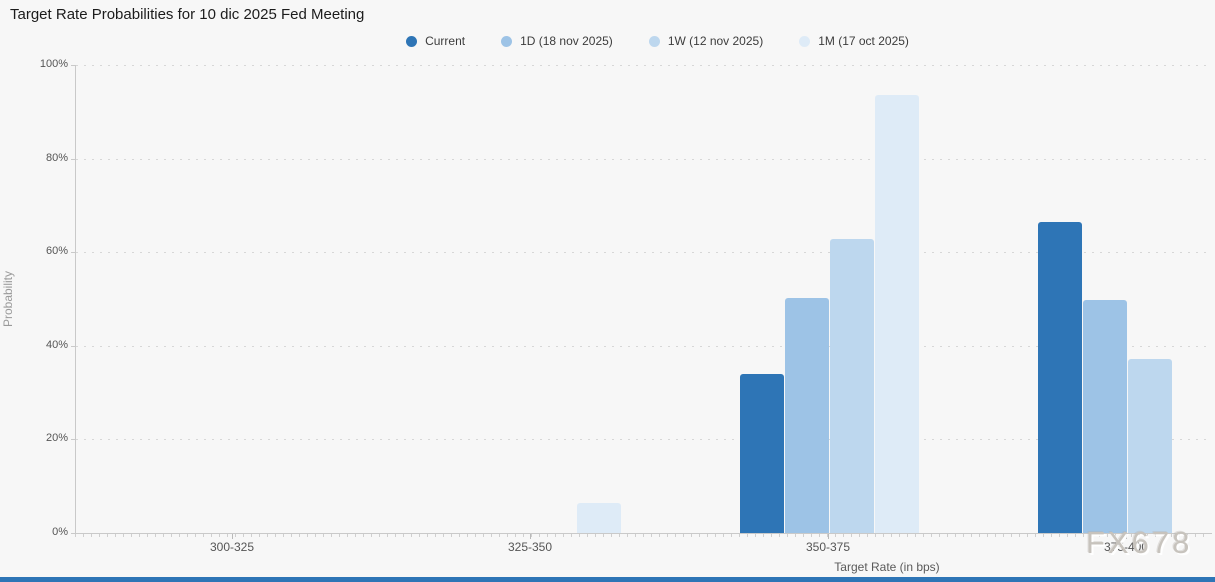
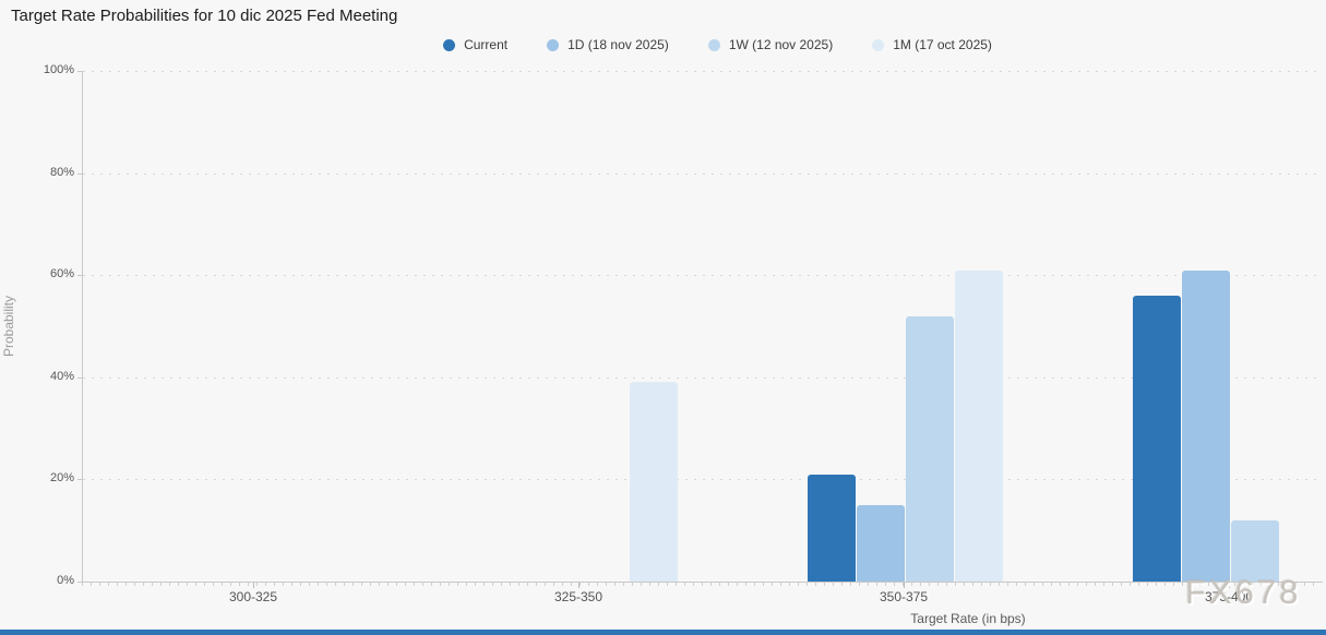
1M (17 oct 2025)/325-350: 6% -> 39%
Current/350-375: 34% -> 21%
1D (18 nov 2025)/350-375: 50% -> 15%
1W (12 nov 2025)/350-375: 63% -> 52%
1M (17 oct 2025)/350-375: 94% -> 61%
Current/375-400: 66% -> 56%
1D (18 nov 2025)/375-400: 50% -> 61%
1W (12 nov 2025)/375-400: 37% -> 12%
